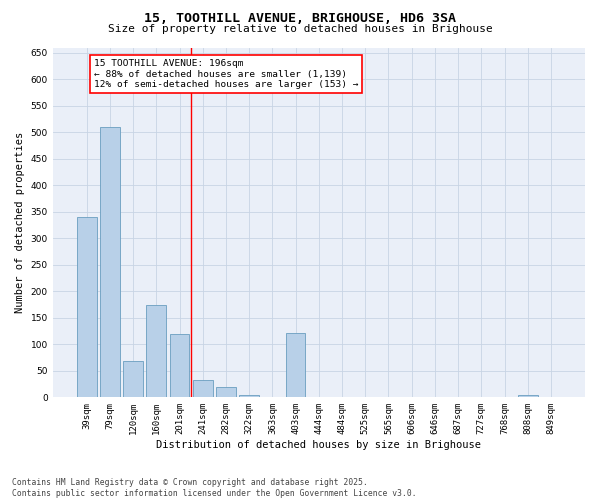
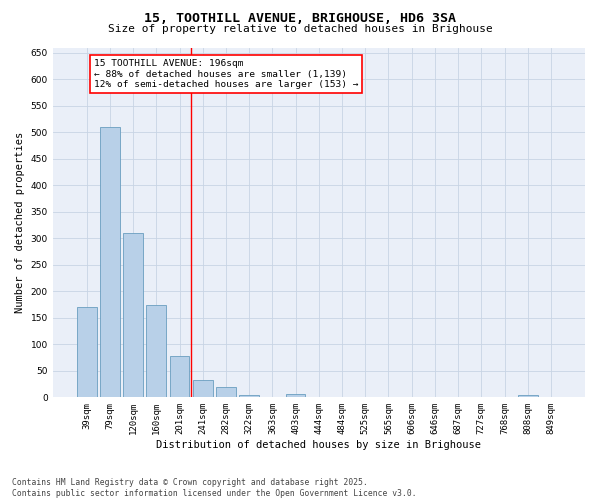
39sqm: 340 -> 170
120sqm: 68 -> 310
201sqm: 120 -> 78
403sqm: 122 -> 6
